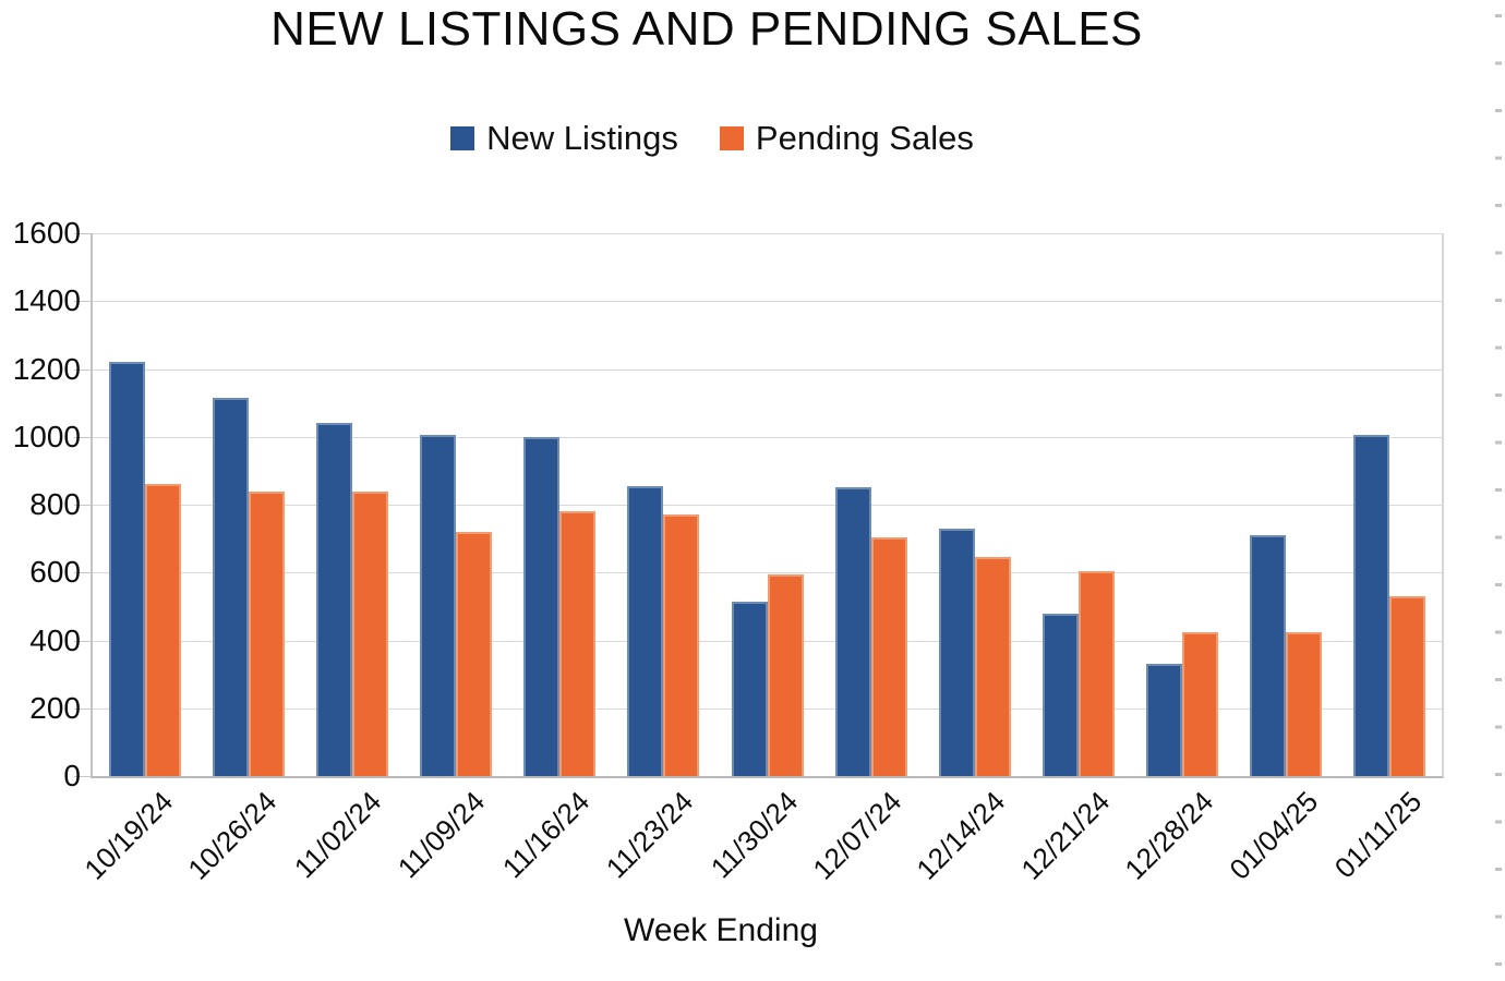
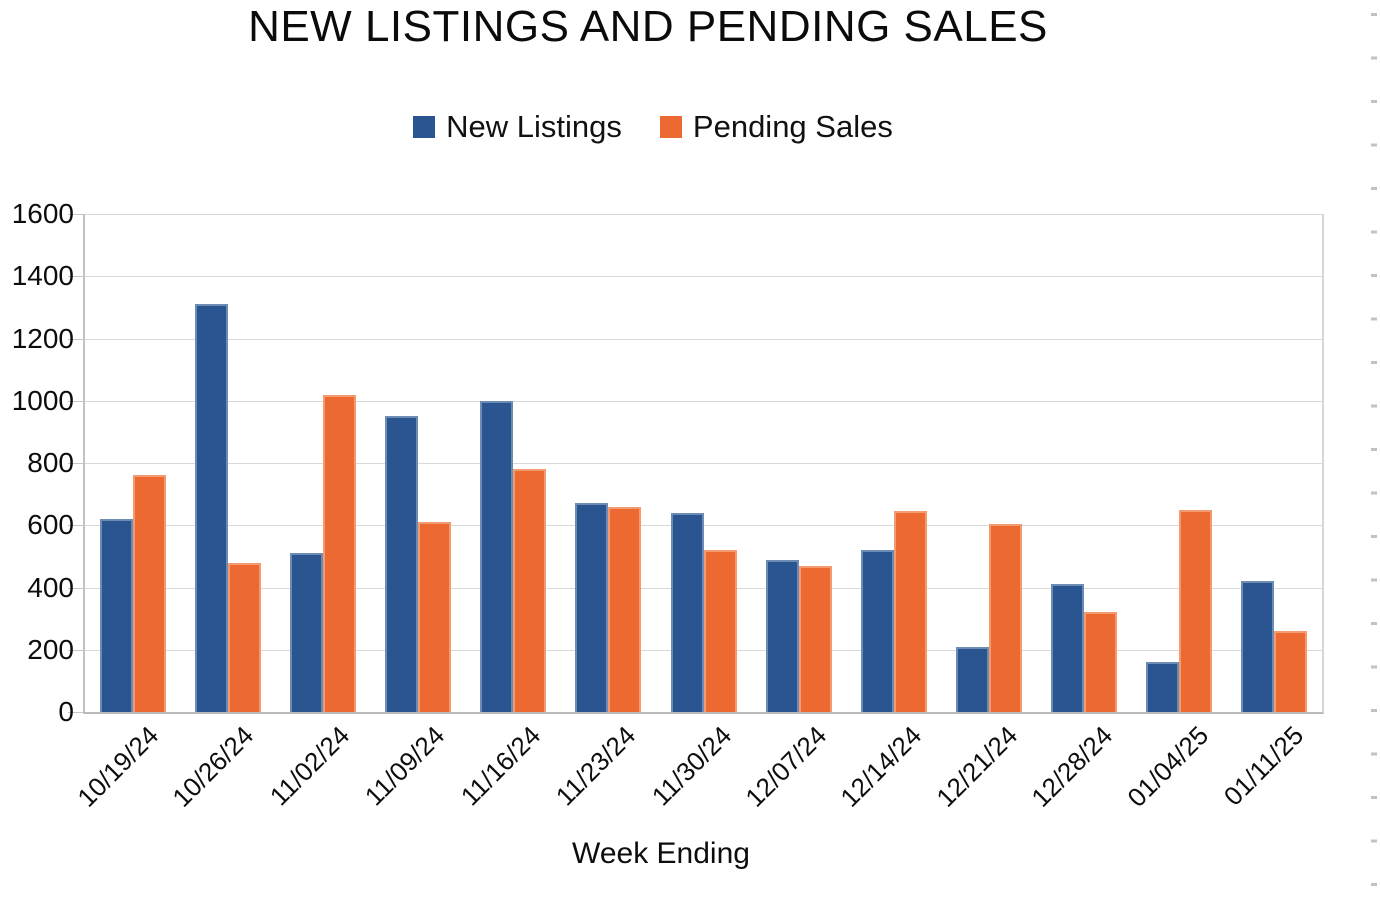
New Listings/10/19/24: 1220 -> 620
Pending Sales/10/19/24: 860 -> 760
New Listings/10/26/24: 1120 -> 1310
Pending Sales/10/26/24: 840 -> 480
New Listings/11/02/24: 1040 -> 510
Pending Sales/11/02/24: 840 -> 1020
New Listings/11/09/24: 1000 -> 950
Pending Sales/11/09/24: 720 -> 610
New Listings/11/23/24: 860 -> 670
Pending Sales/11/23/24: 770 -> 660
New Listings/11/30/24: 520 -> 640
Pending Sales/11/30/24: 600 -> 520
New Listings/12/07/24: 850 -> 490
Pending Sales/12/07/24: 700 -> 470
New Listings/12/14/24: 730 -> 520
New Listings/12/21/24: 480 -> 210
New Listings/12/28/24: 330 -> 410
Pending Sales/12/28/24: 420 -> 320
New Listings/01/04/25: 710 -> 160
Pending Sales/01/04/25: 420 -> 650
New Listings/01/11/25: 1000 -> 420
Pending Sales/01/11/25: 530 -> 260
